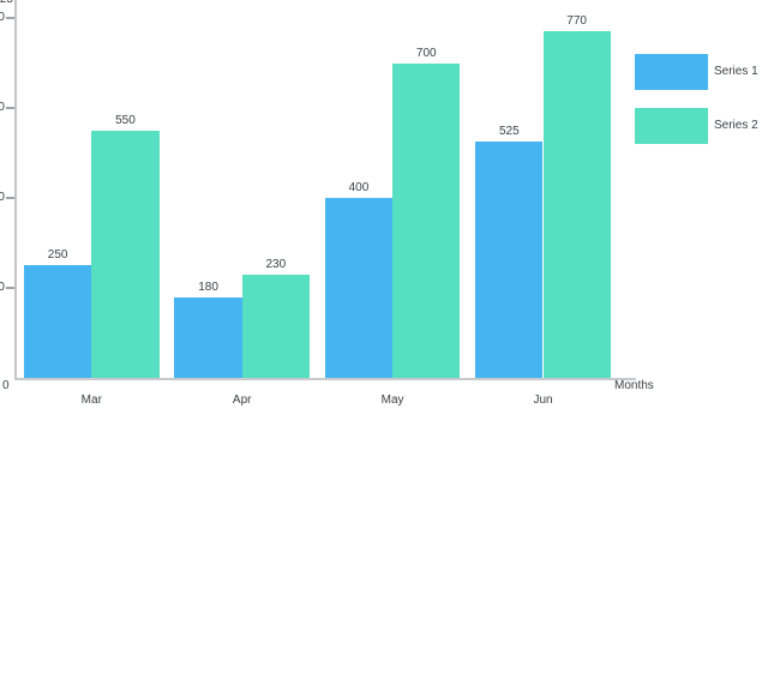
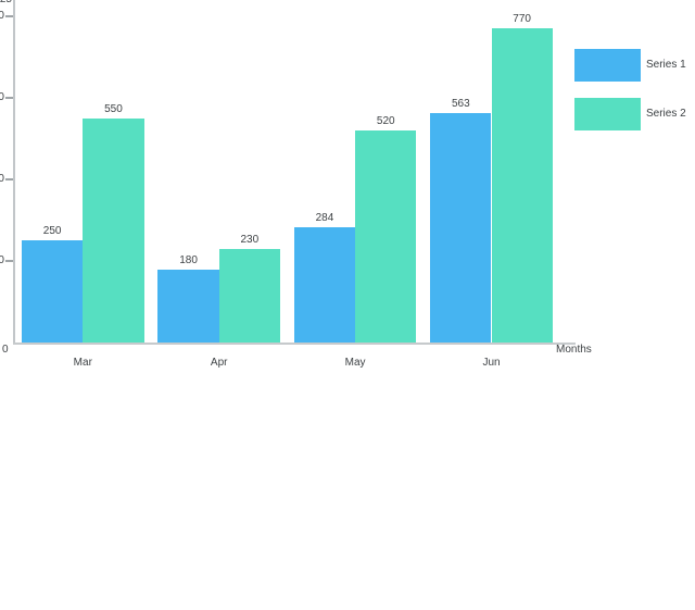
Series 1/May: 400 -> 284
Series 2/May: 700 -> 520
Series 1/Jun: 525 -> 563
